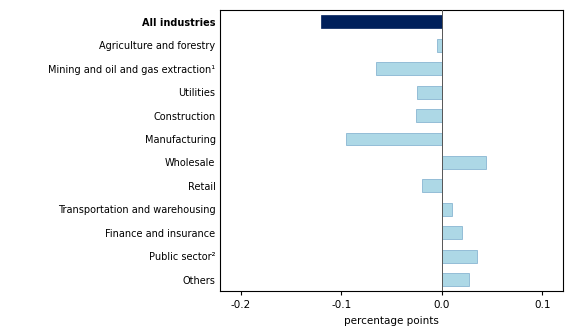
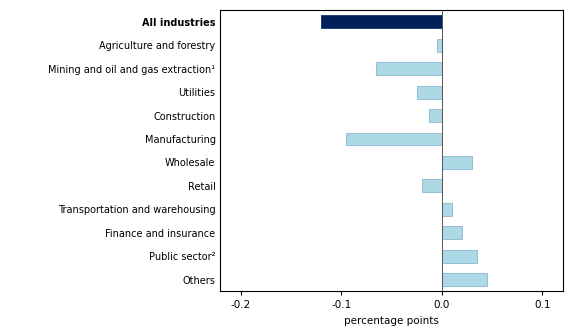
Construction: -0.026 -> -0.013
Wholesale: 0.044 -> 0.030
Others: 0.027 -> 0.045
